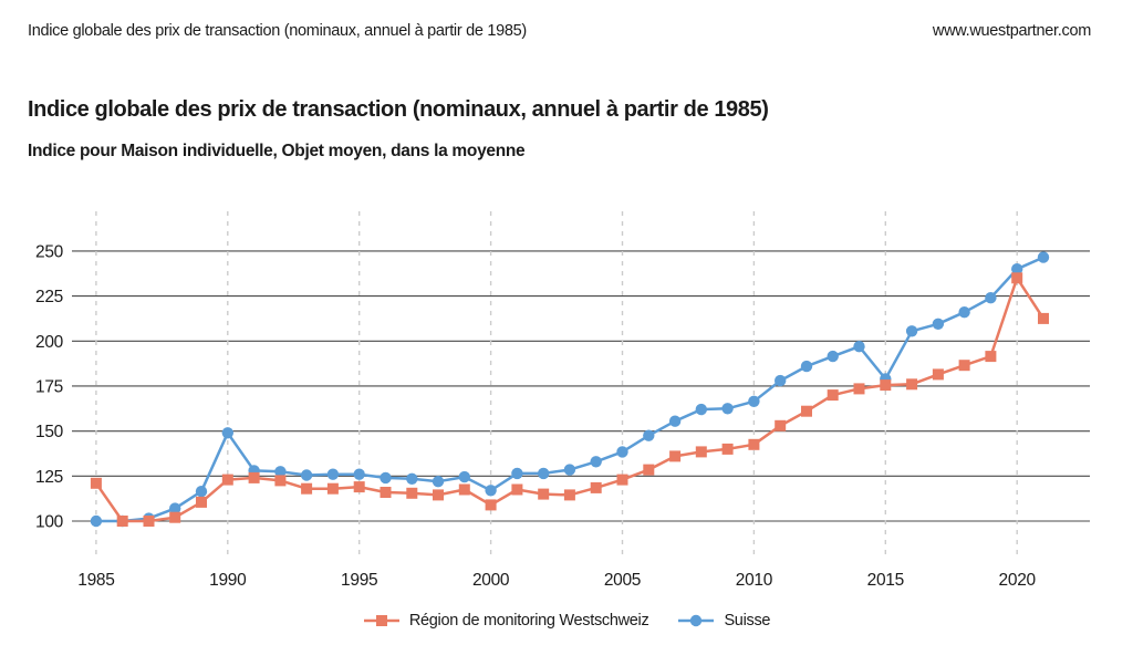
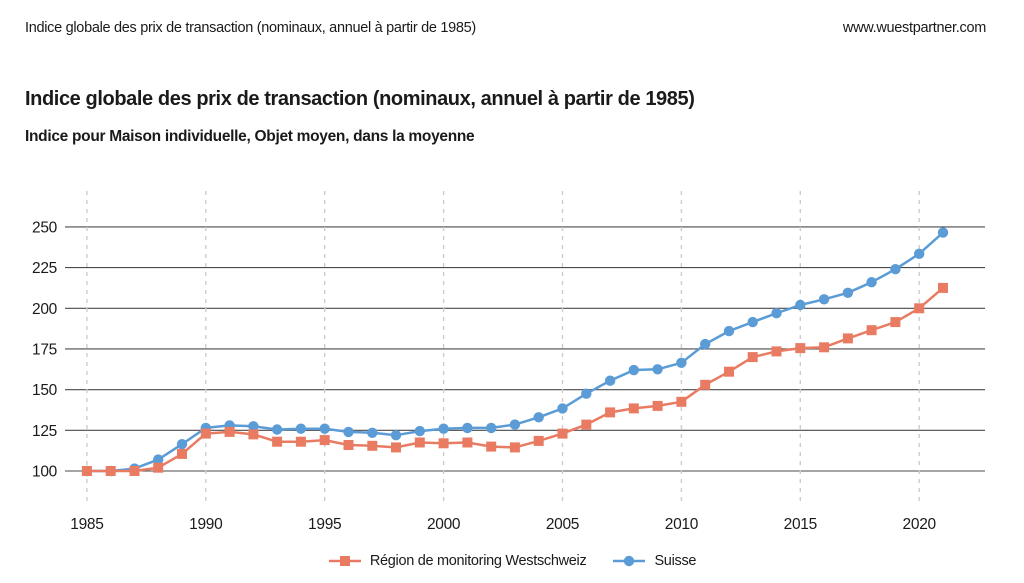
Région de monitoring Westschweiz/1985: 121 -> 100
Suisse/1990: 149 -> 126
Région de monitoring Westschweiz/2000: 109 -> 117
Suisse/2000: 117 -> 126
Suisse/2015: 179 -> 202
Région de monitoring Westschweiz/2020: 235 -> 200
Suisse/2020: 240 -> 234
